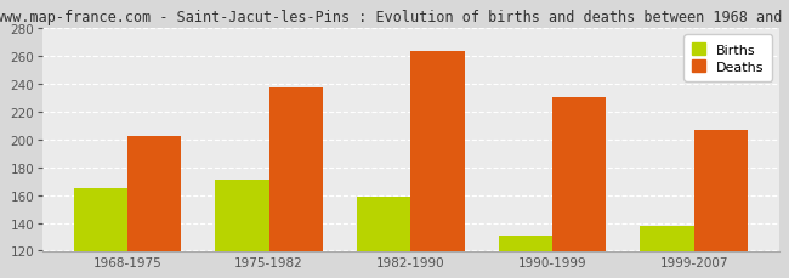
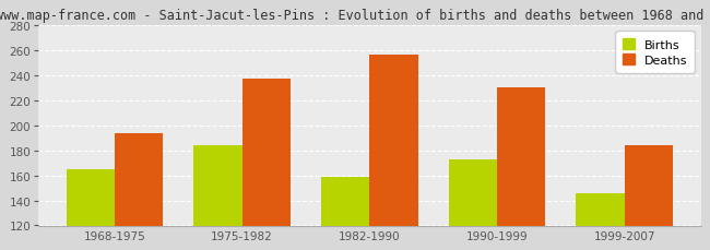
Deaths/1968-1975: 202 -> 194
Births/1975-1982: 171 -> 184
Deaths/1982-1990: 263 -> 256
Births/1990-1999: 131 -> 173
Births/1999-2007: 138 -> 146
Deaths/1999-2007: 207 -> 184
